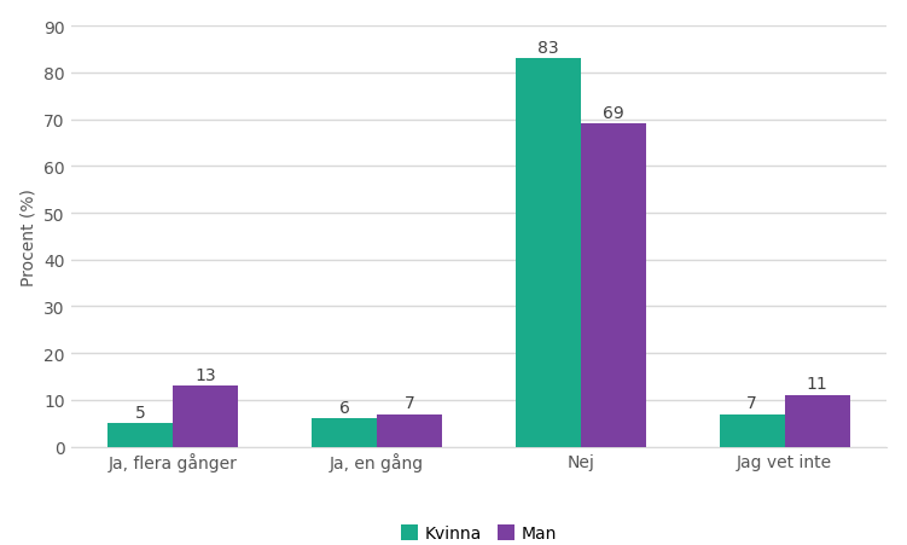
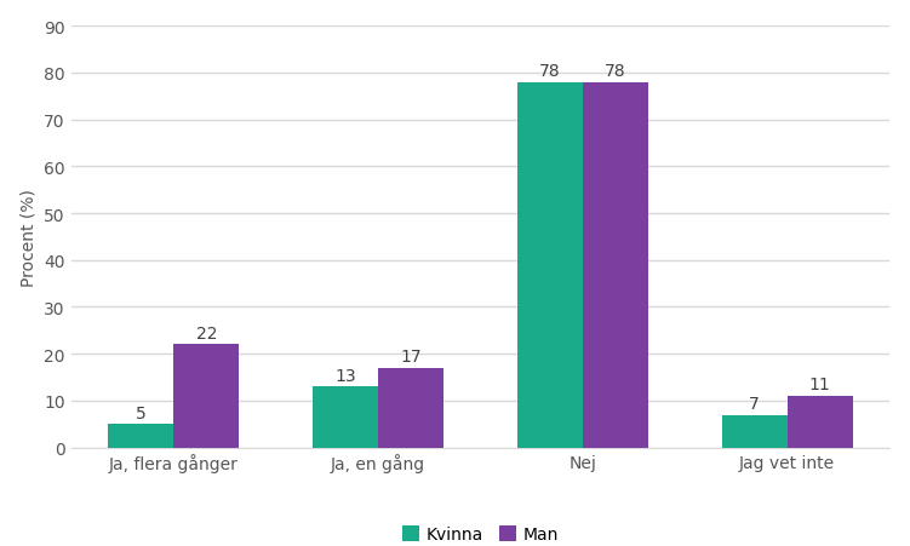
Man/Ja, flera gånger: 13 -> 22
Kvinna/Ja, en gång: 6 -> 13
Man/Ja, en gång: 7 -> 17
Kvinna/Nej: 83 -> 78
Man/Nej: 69 -> 78
